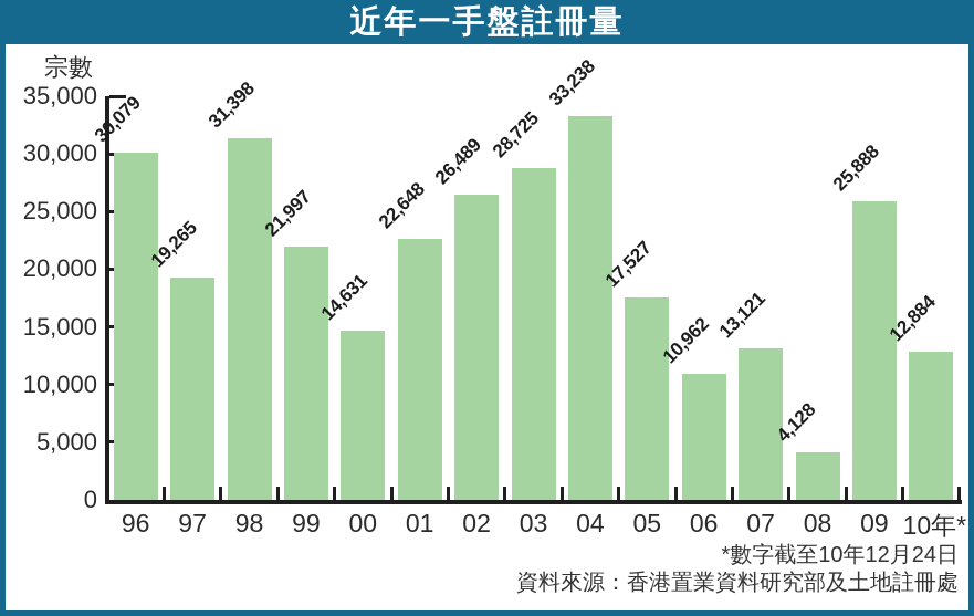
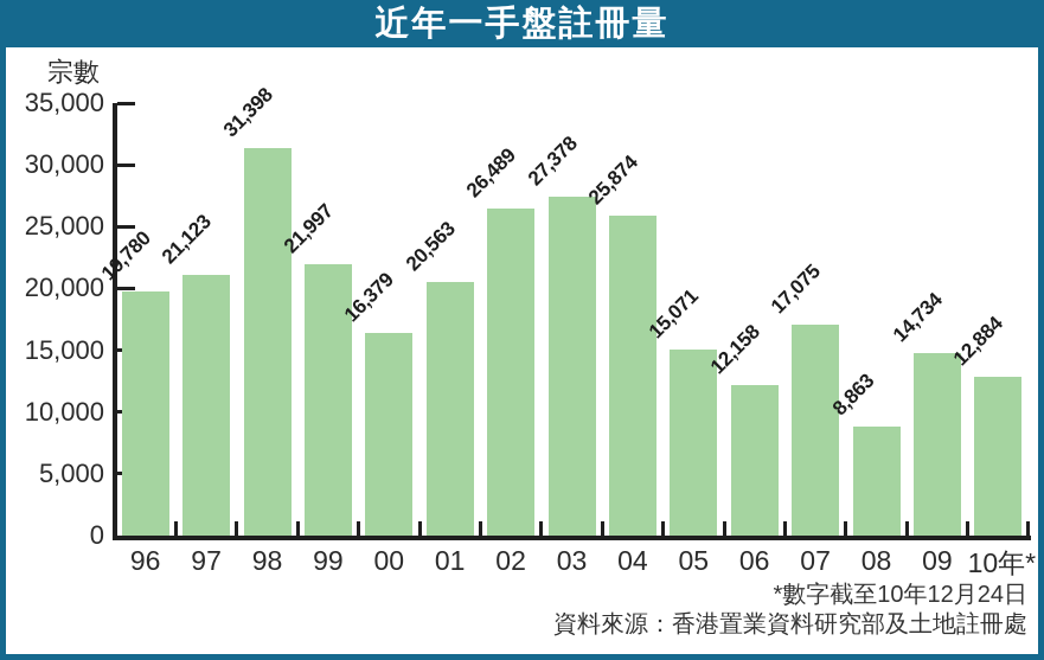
96: 30,079 -> 19,780
97: 19,265 -> 21,123
00: 14,631 -> 16,379
01: 22,648 -> 20,563
03: 28,725 -> 27,378
04: 33,238 -> 25,874
05: 17,527 -> 15,071
06: 10,962 -> 12,158
07: 13,121 -> 17,075
08: 4,128 -> 8,863
09: 25,888 -> 14,734
